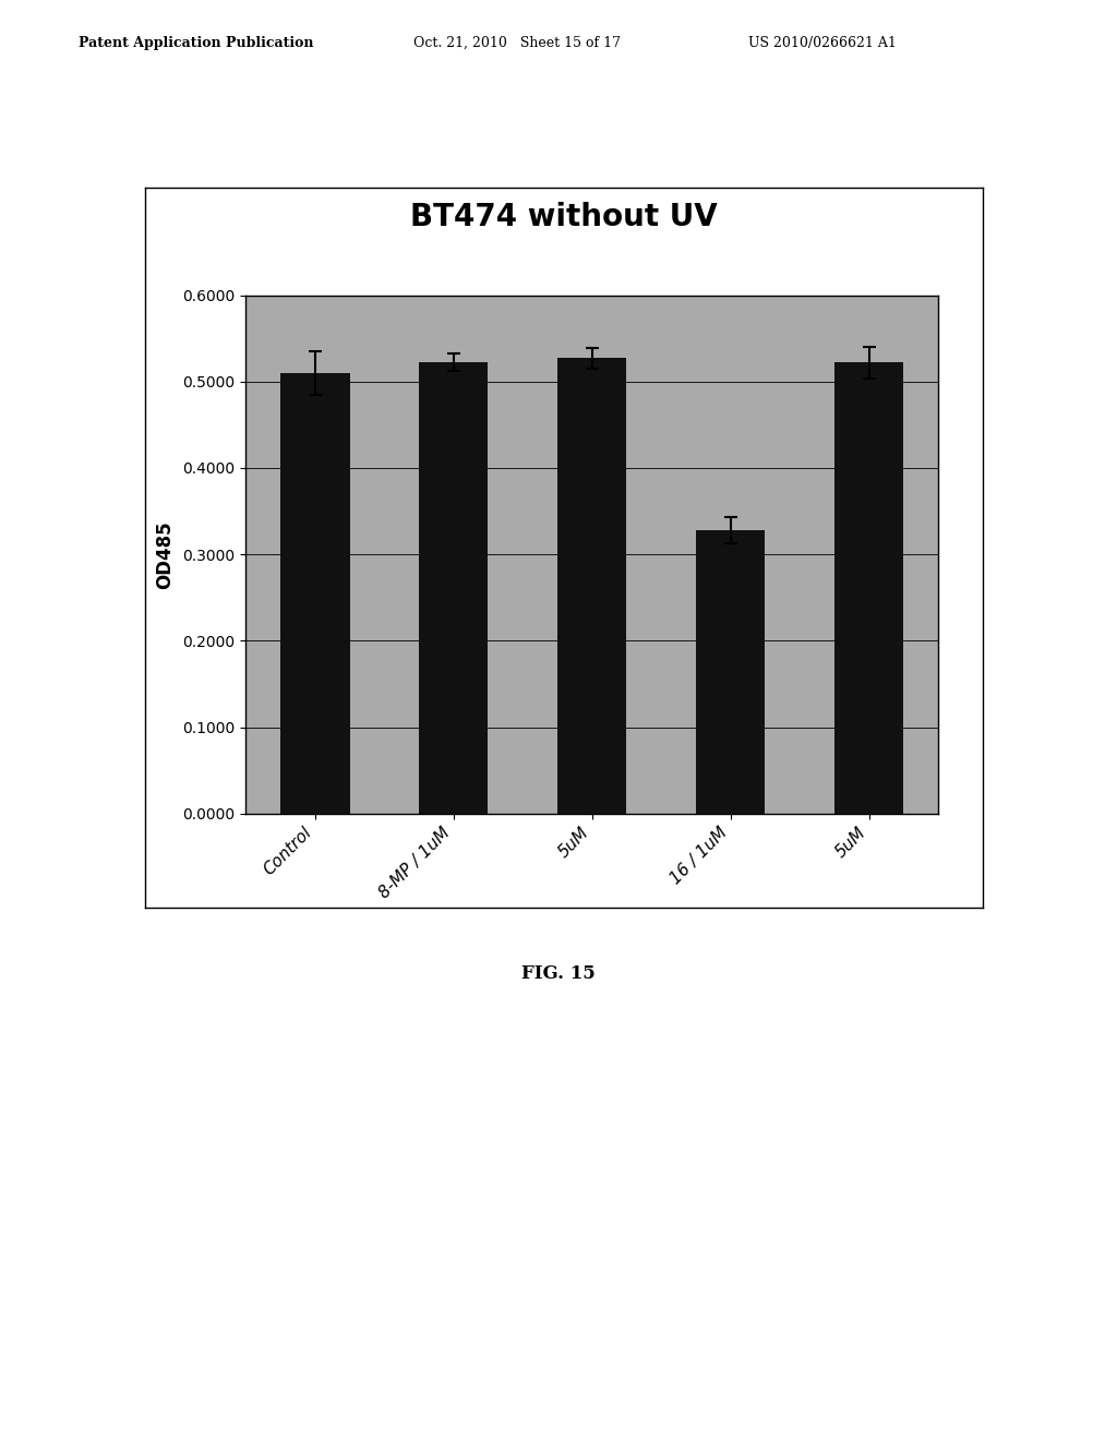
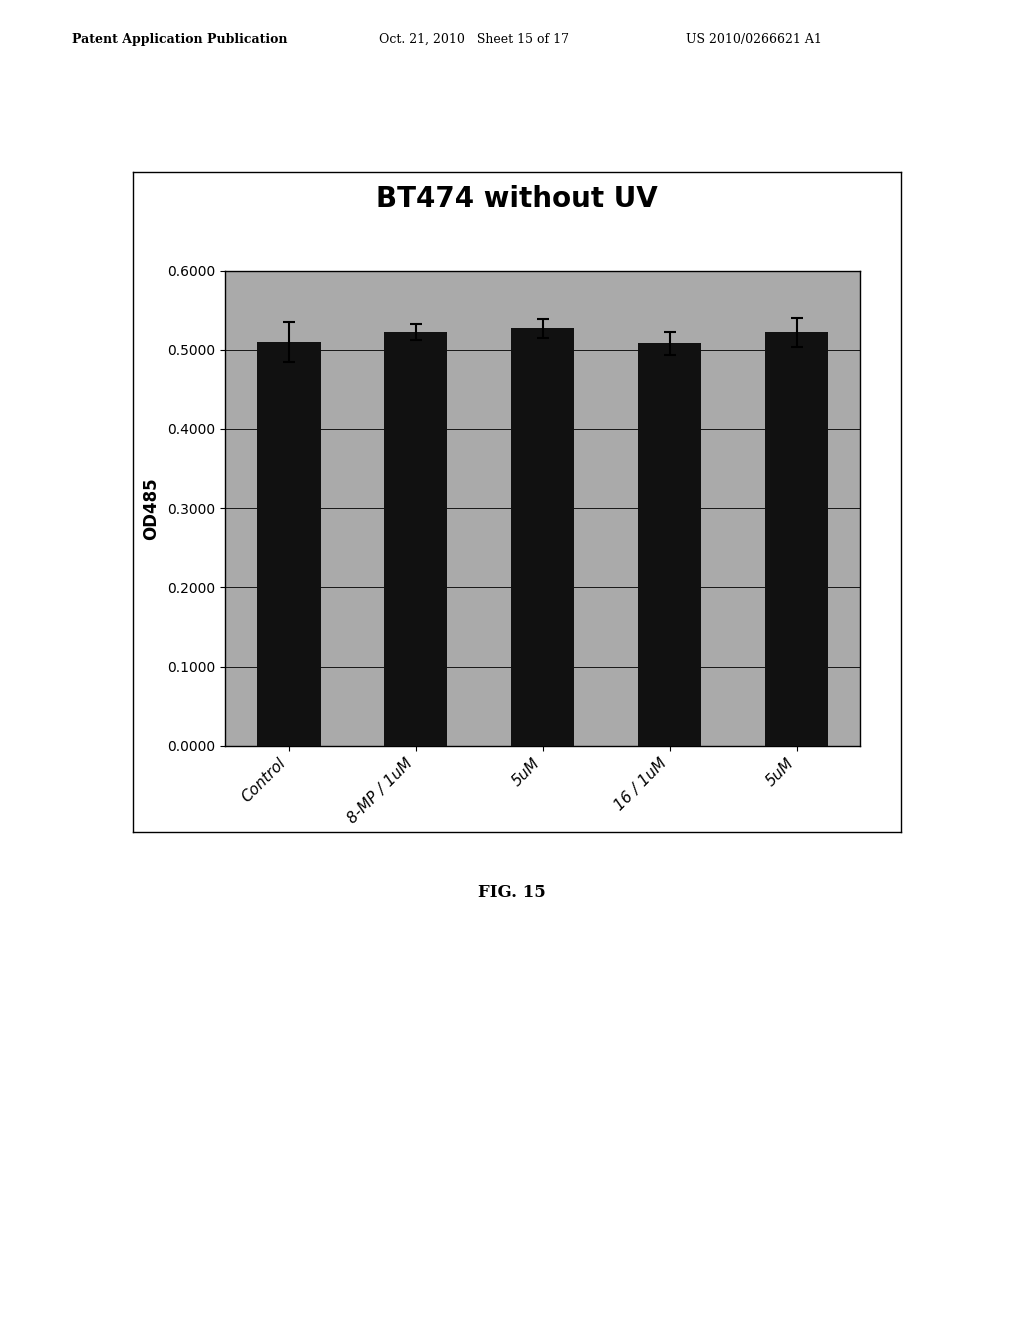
16 / 1uM: 0.328 -> 0.508
